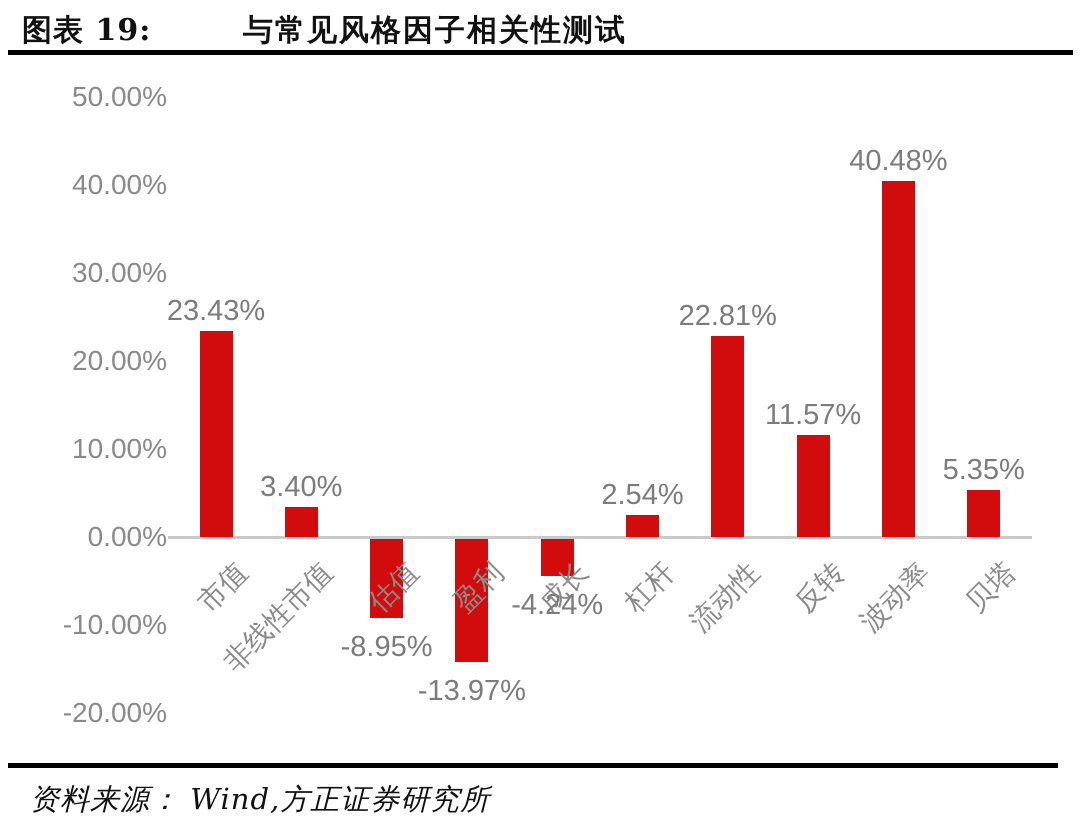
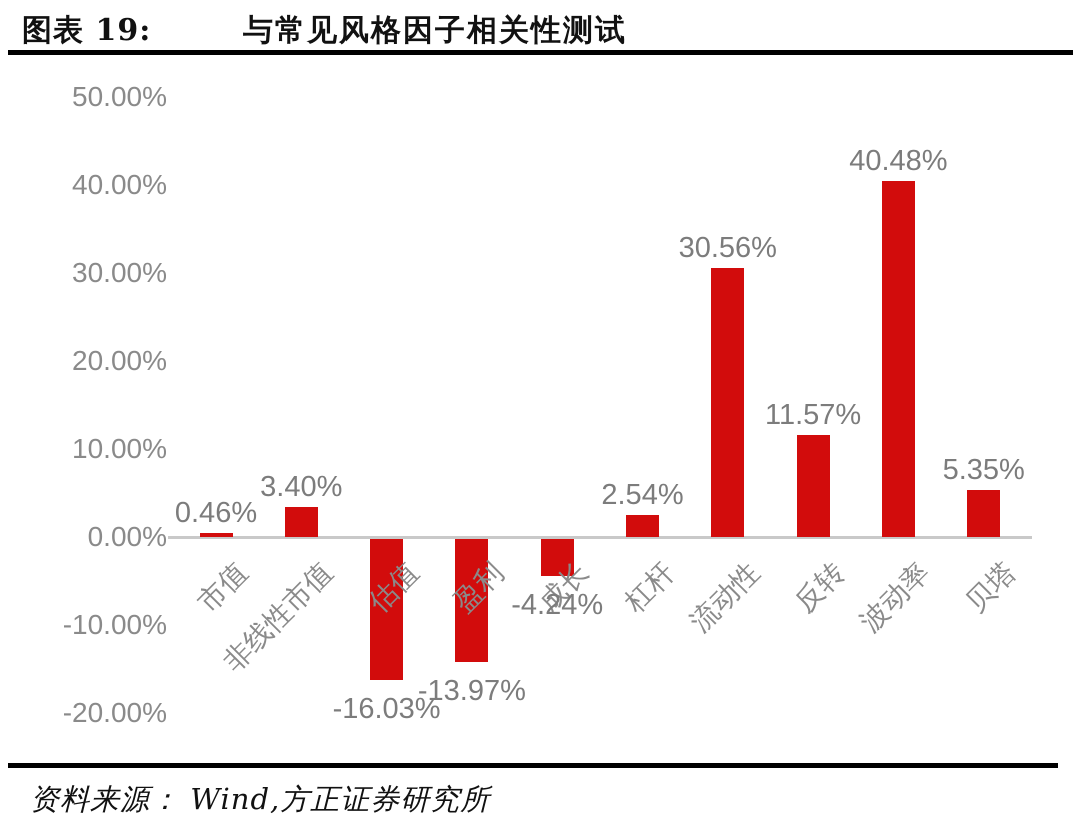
市值: 23.43% -> 0.46%
估值: -8.95% -> -16.03%
流动性: 22.81% -> 30.56%
